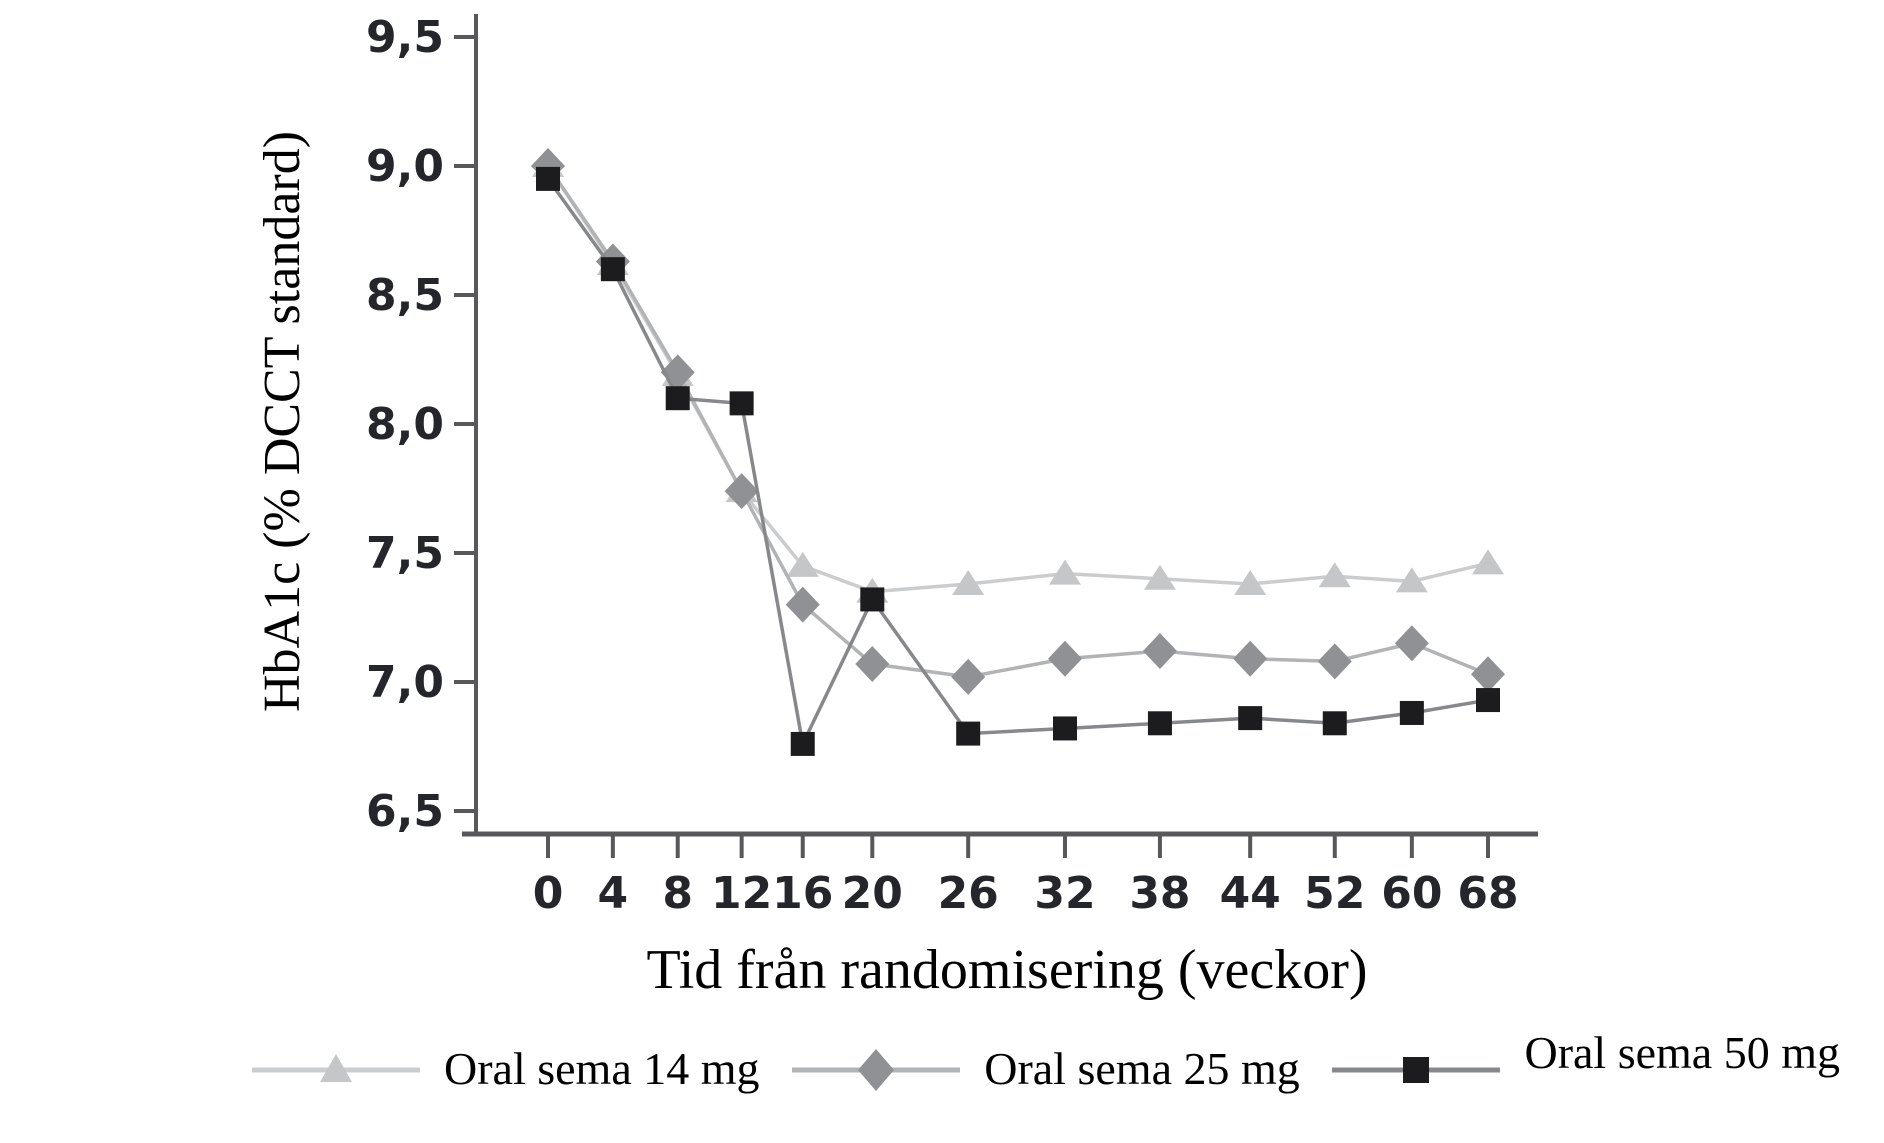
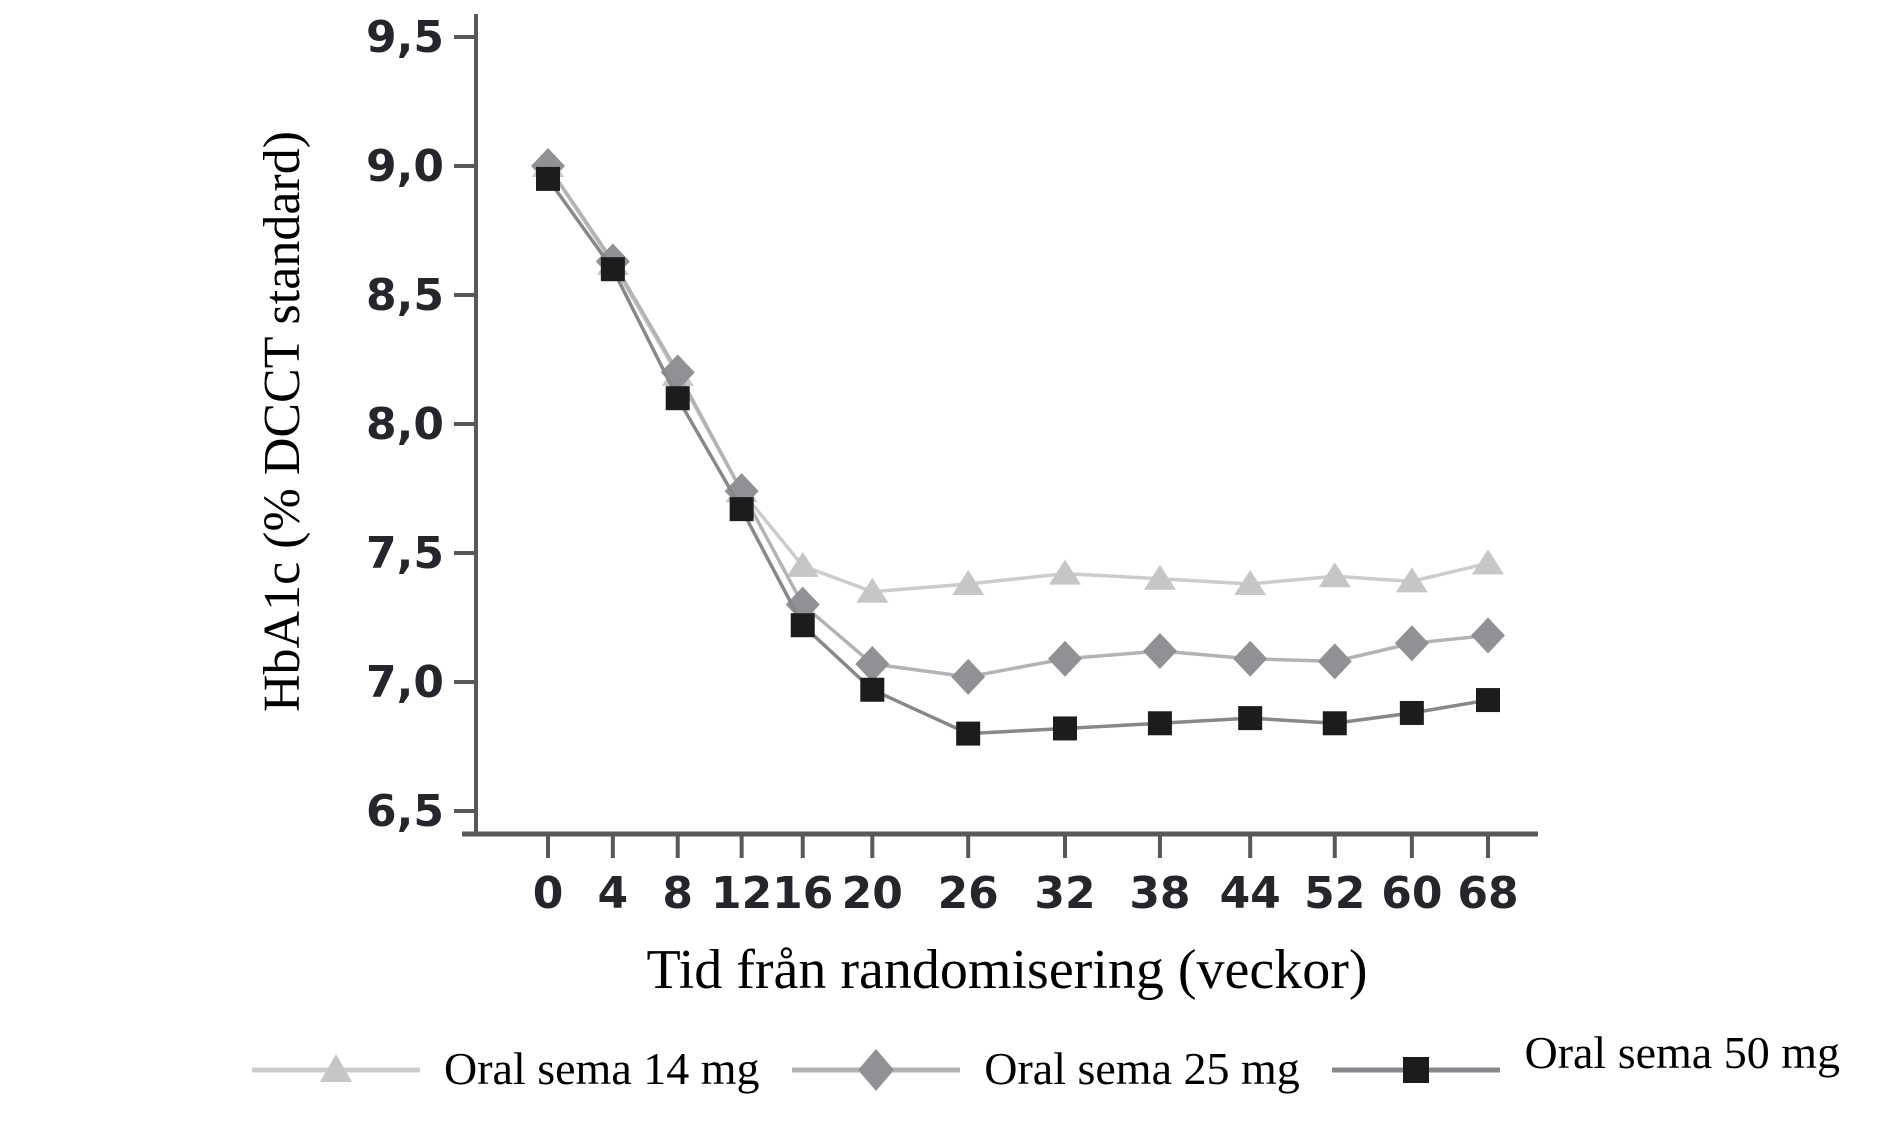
Oral sema 50 mg/12: 8,08 -> 7,67
Oral sema 50 mg/16: 6,76 -> 7,22
Oral sema 50 mg/20: 7,32 -> 6,97
Oral sema 25 mg/68: 7,03 -> 7,18
